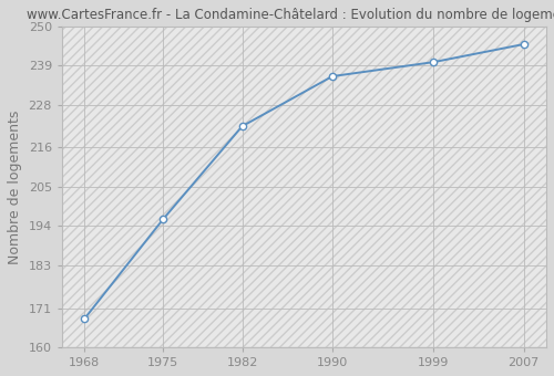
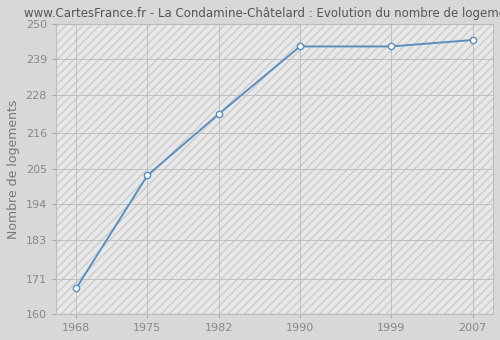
1975: 196 -> 203
1990: 236 -> 243
1999: 240 -> 243
